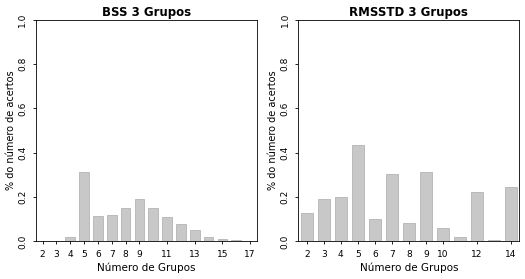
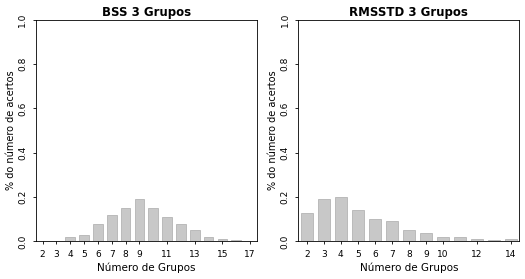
BSS 3 Grupos/5: 0.315 -> 0.030
BSS 3 Grupos/6: 0.115 -> 0.080
RMSSTD 3 Grupos/5: 0.435 -> 0.140
RMSSTD 3 Grupos/7: 0.305 -> 0.090
RMSSTD 3 Grupos/8: 0.085 -> 0.050
RMSSTD 3 Grupos/9: 0.315 -> 0.040
RMSSTD 3 Grupos/10: 0.060 -> 0.020
RMSSTD 3 Grupos/12: 0.225 -> 0.010
RMSSTD 3 Grupos/14: 0.245 -> 0.010
